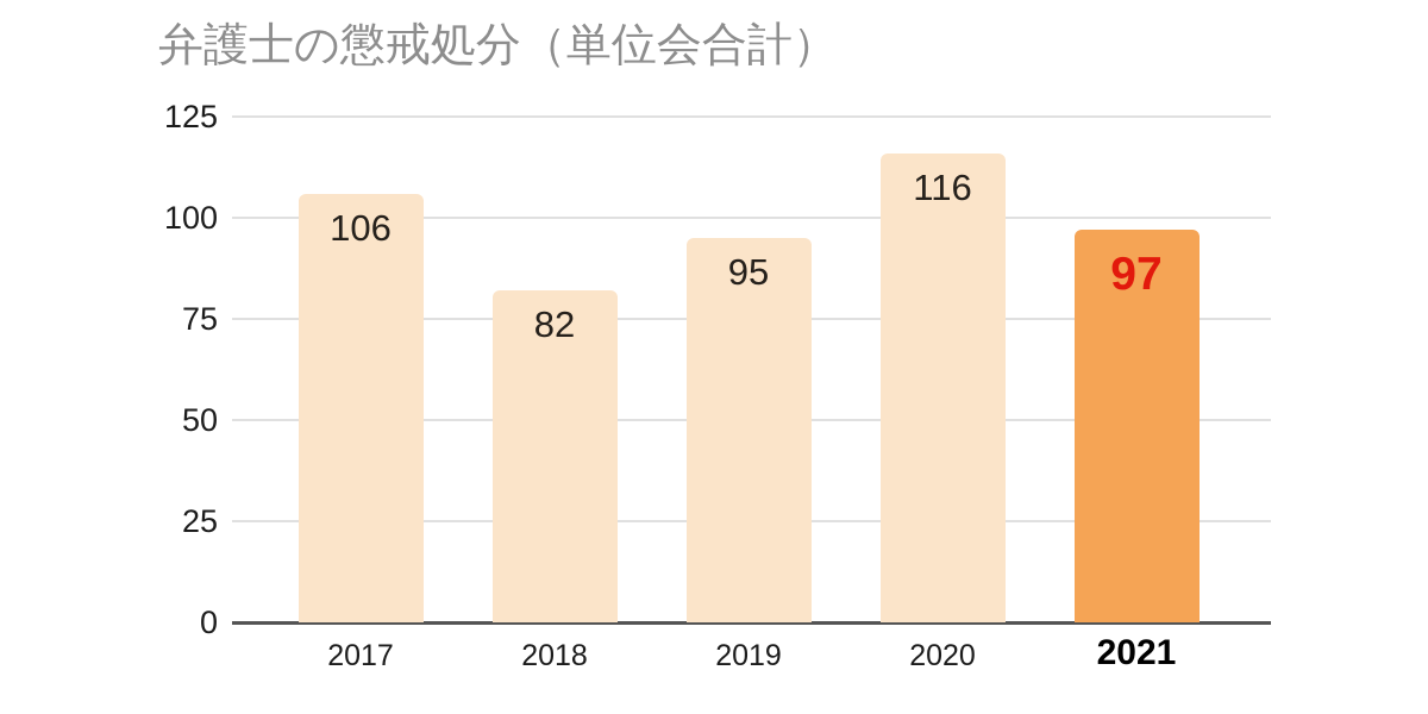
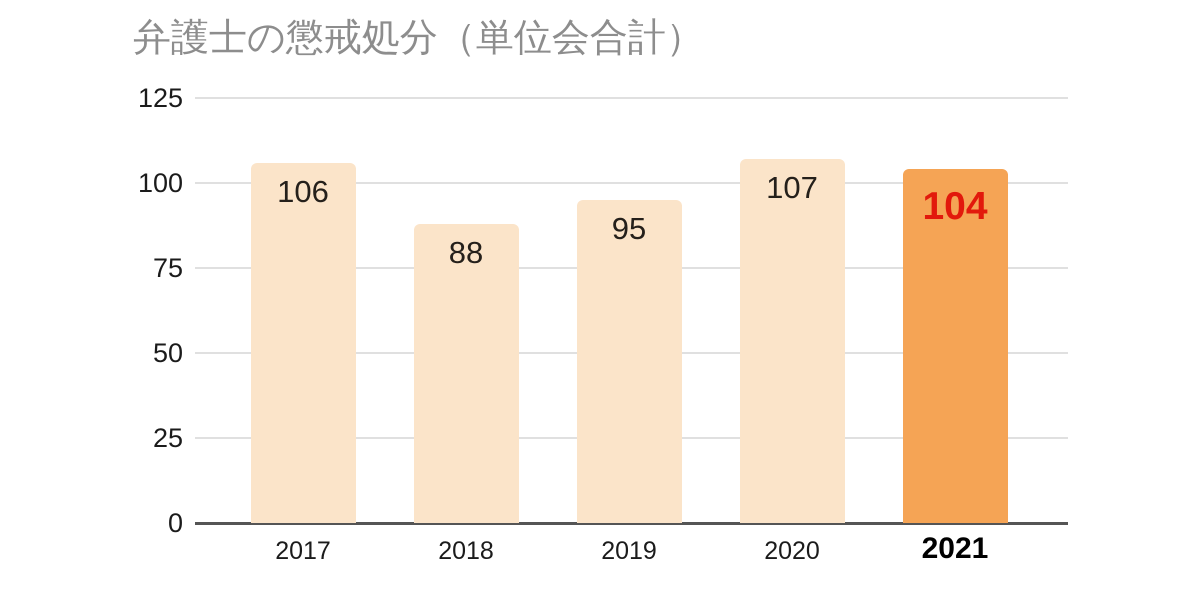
2018: 82 -> 88
2020: 116 -> 107
2021: 97 -> 104
